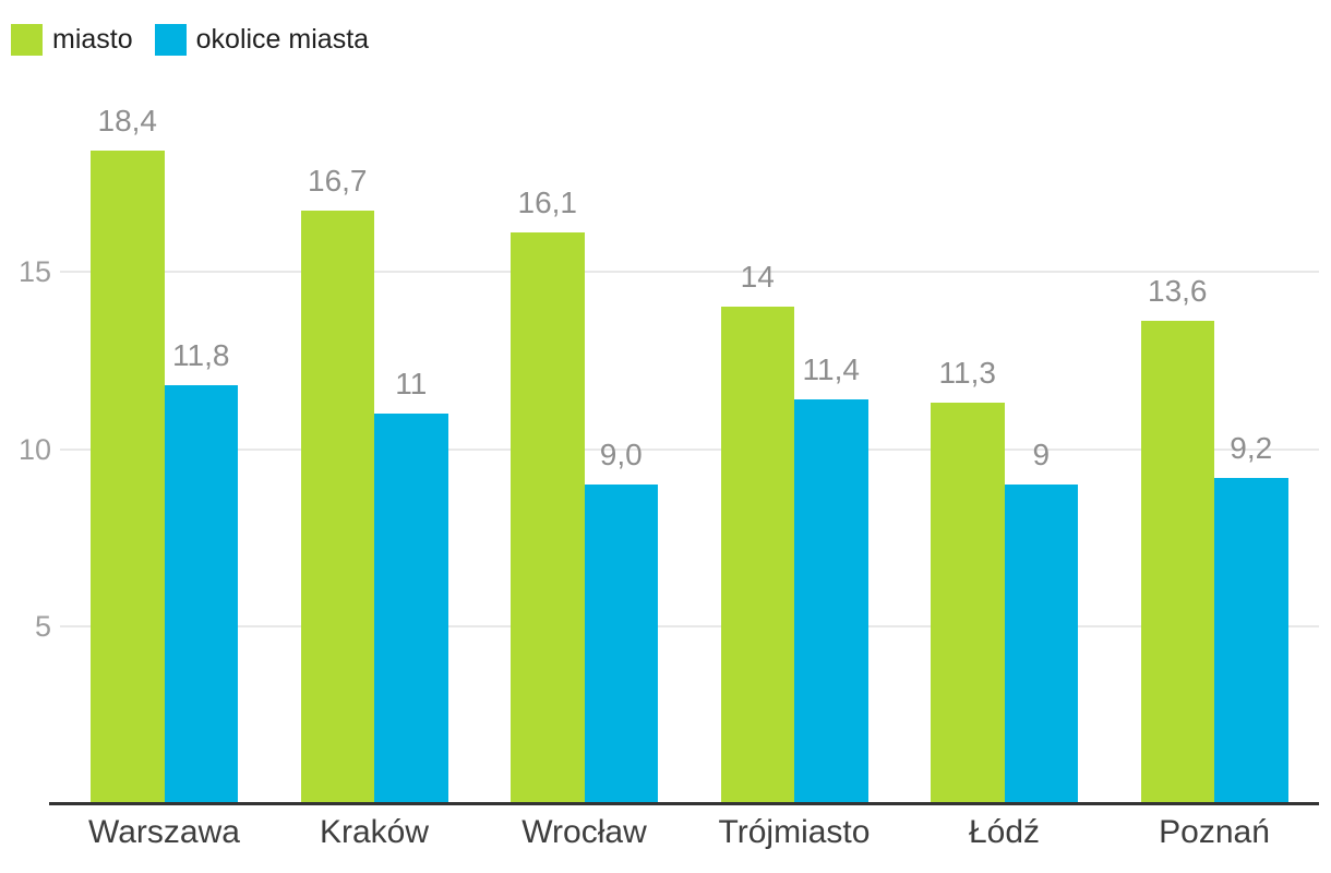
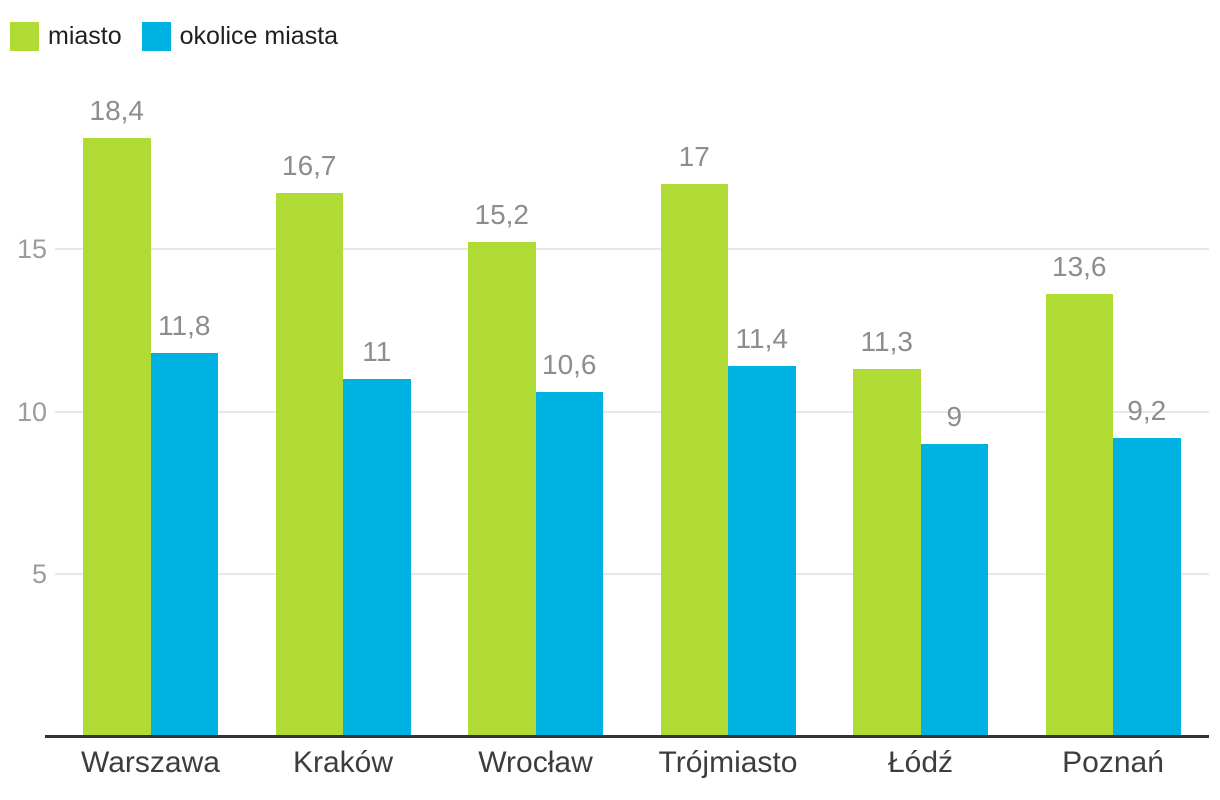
miasto/Wrocław: 16,1 -> 15,2
okolice miasta/Wrocław: 9,0 -> 10,6
miasto/Trójmiasto: 14 -> 17
